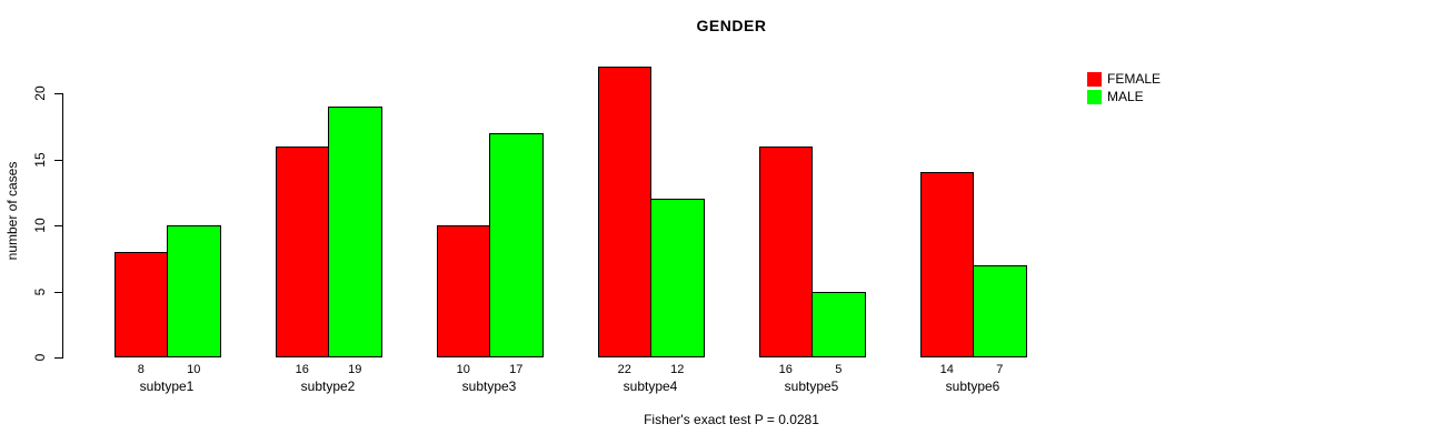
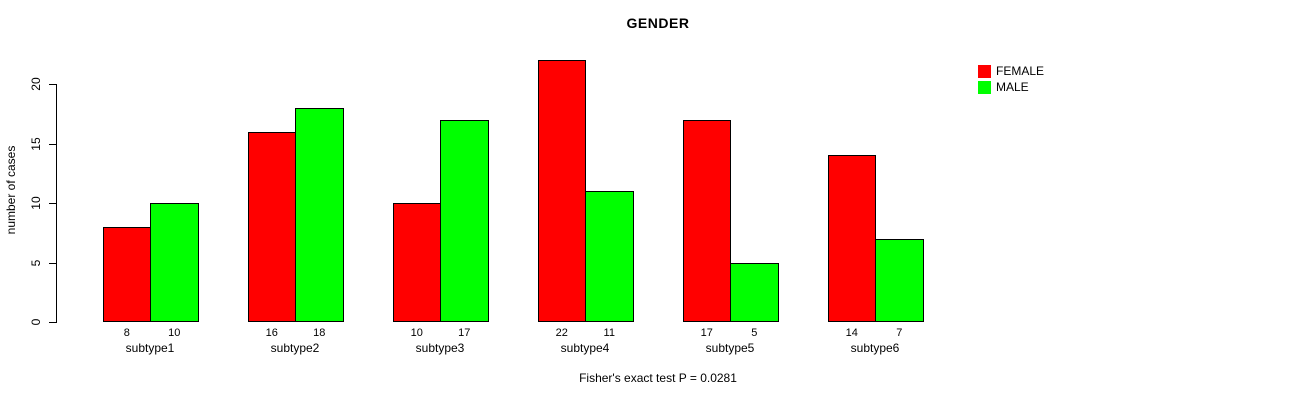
MALE/subtype2: 19 -> 18
MALE/subtype4: 12 -> 11
FEMALE/subtype5: 16 -> 17
